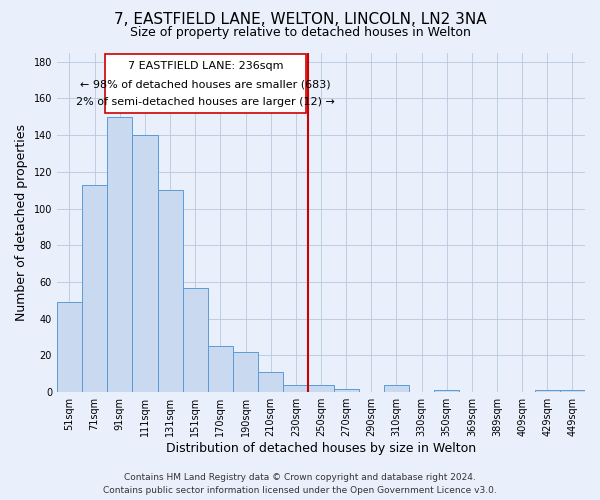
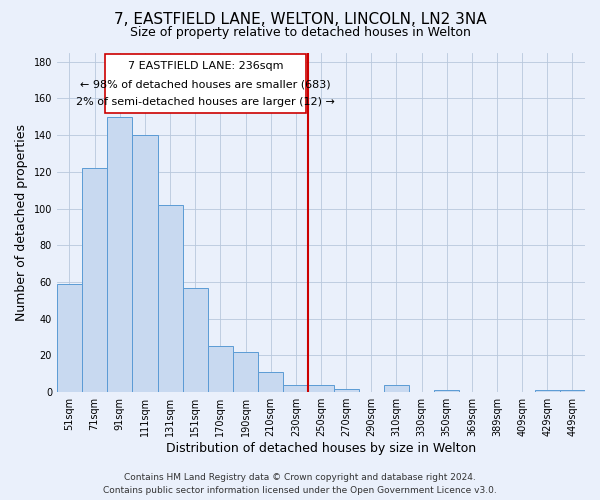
51sqm: 49 -> 59
71sqm: 113 -> 122
131sqm: 110 -> 102
